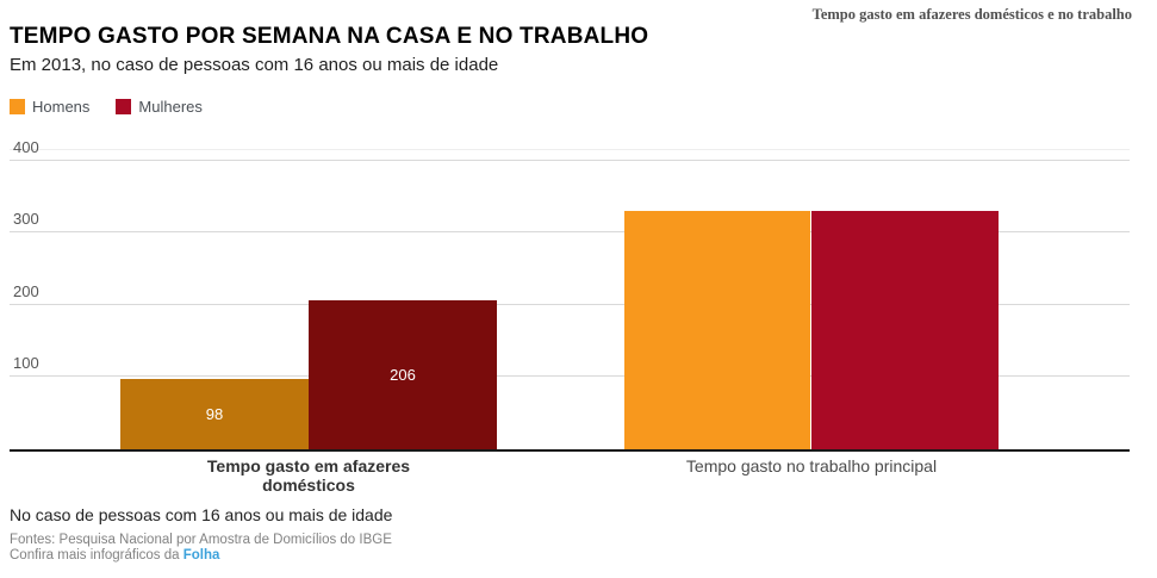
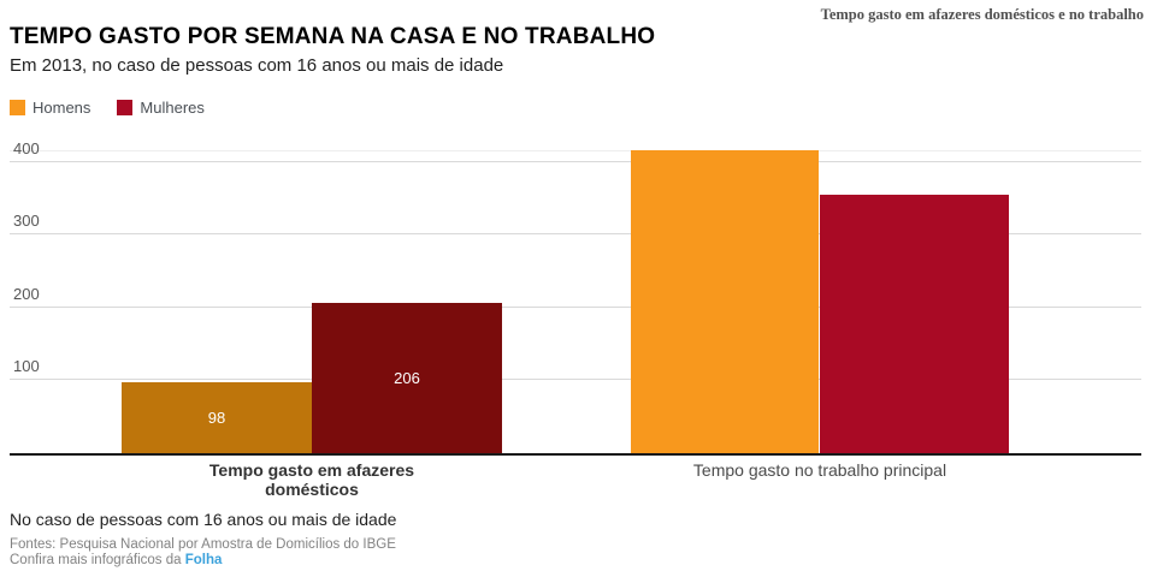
Homens/Tempo gasto no trabalho principal: 330 -> 420
Mulheres/Tempo gasto no trabalho principal: 330 -> 360
